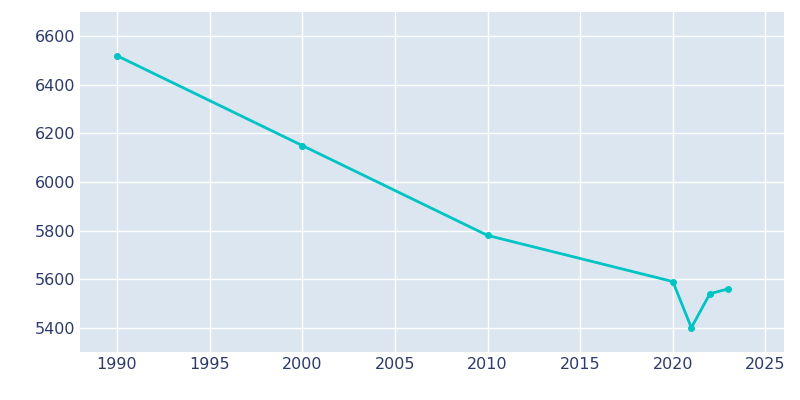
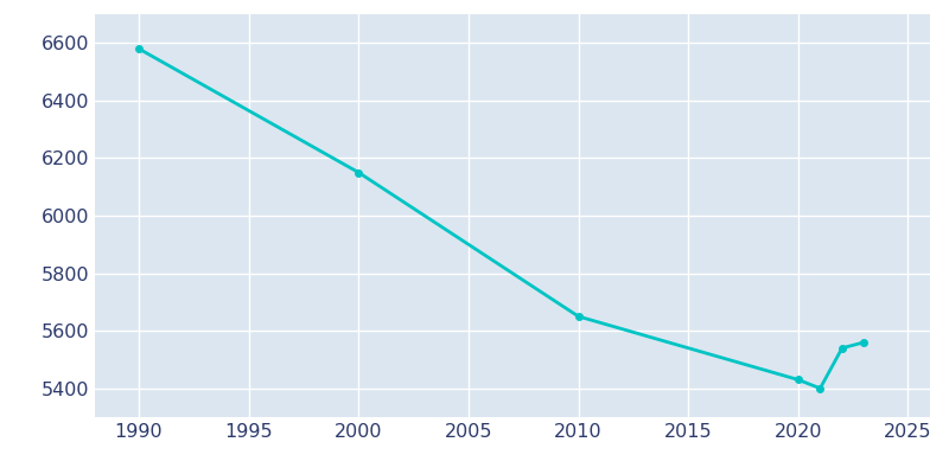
1990: 6520 -> 6580
2010: 5780 -> 5650
2020: 5590 -> 5430
